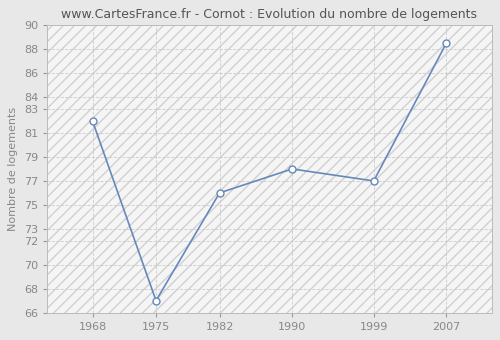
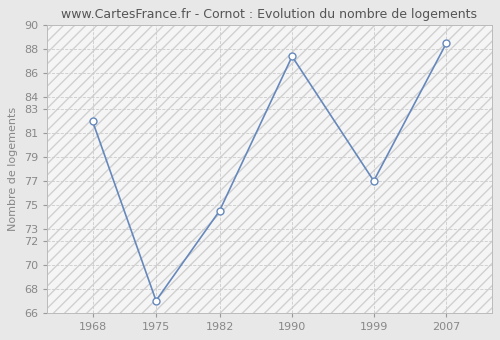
1982: 76.0 -> 74.5
1990: 78.0 -> 87.4
